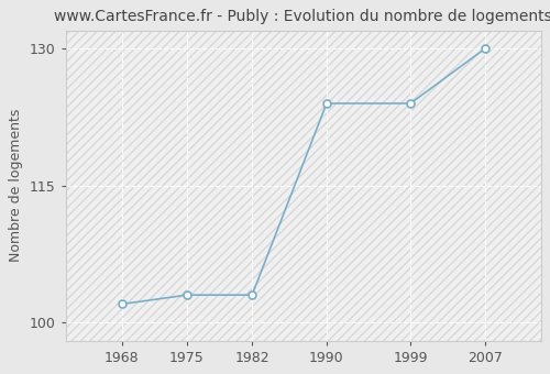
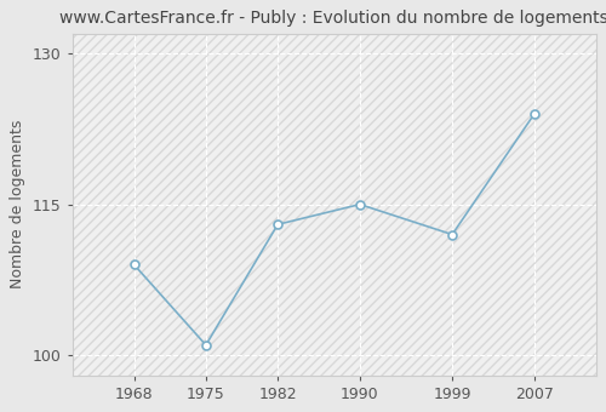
1968: 102 -> 109
1975: 103 -> 101
1982: 103 -> 113
1990: 124 -> 115
1999: 124 -> 112
2007: 130 -> 124
